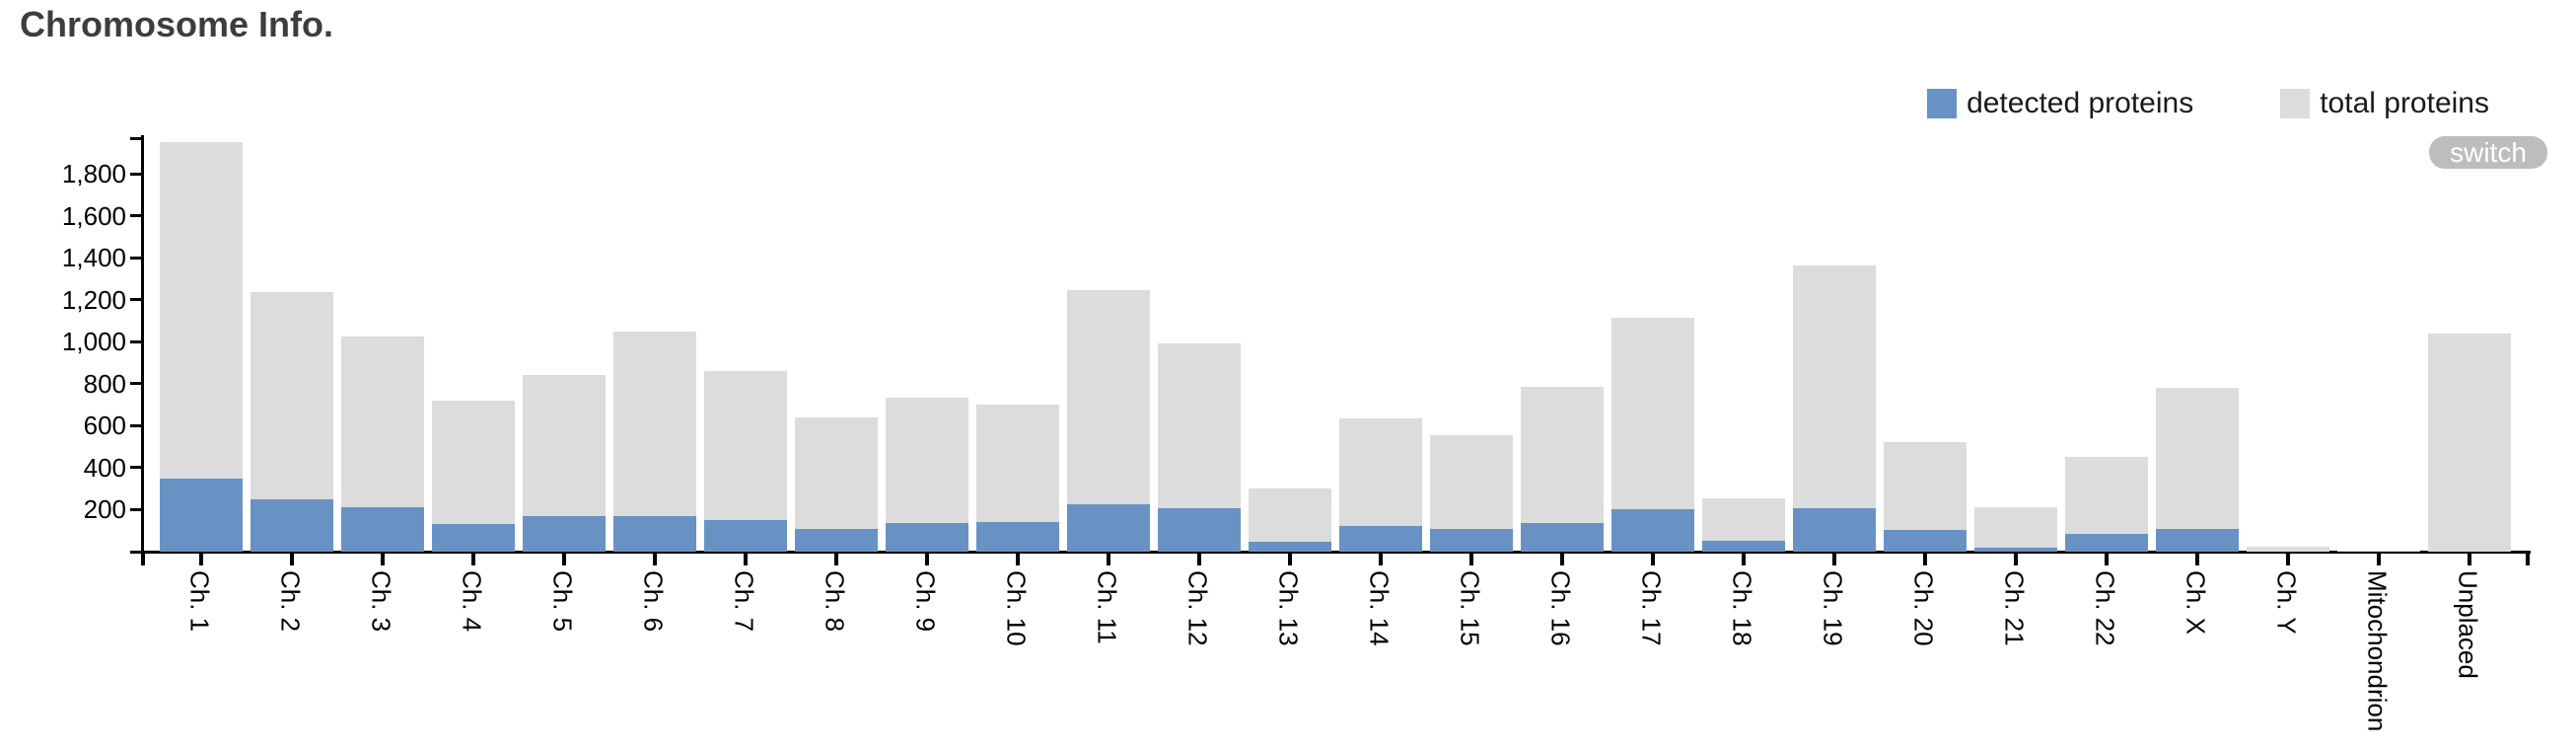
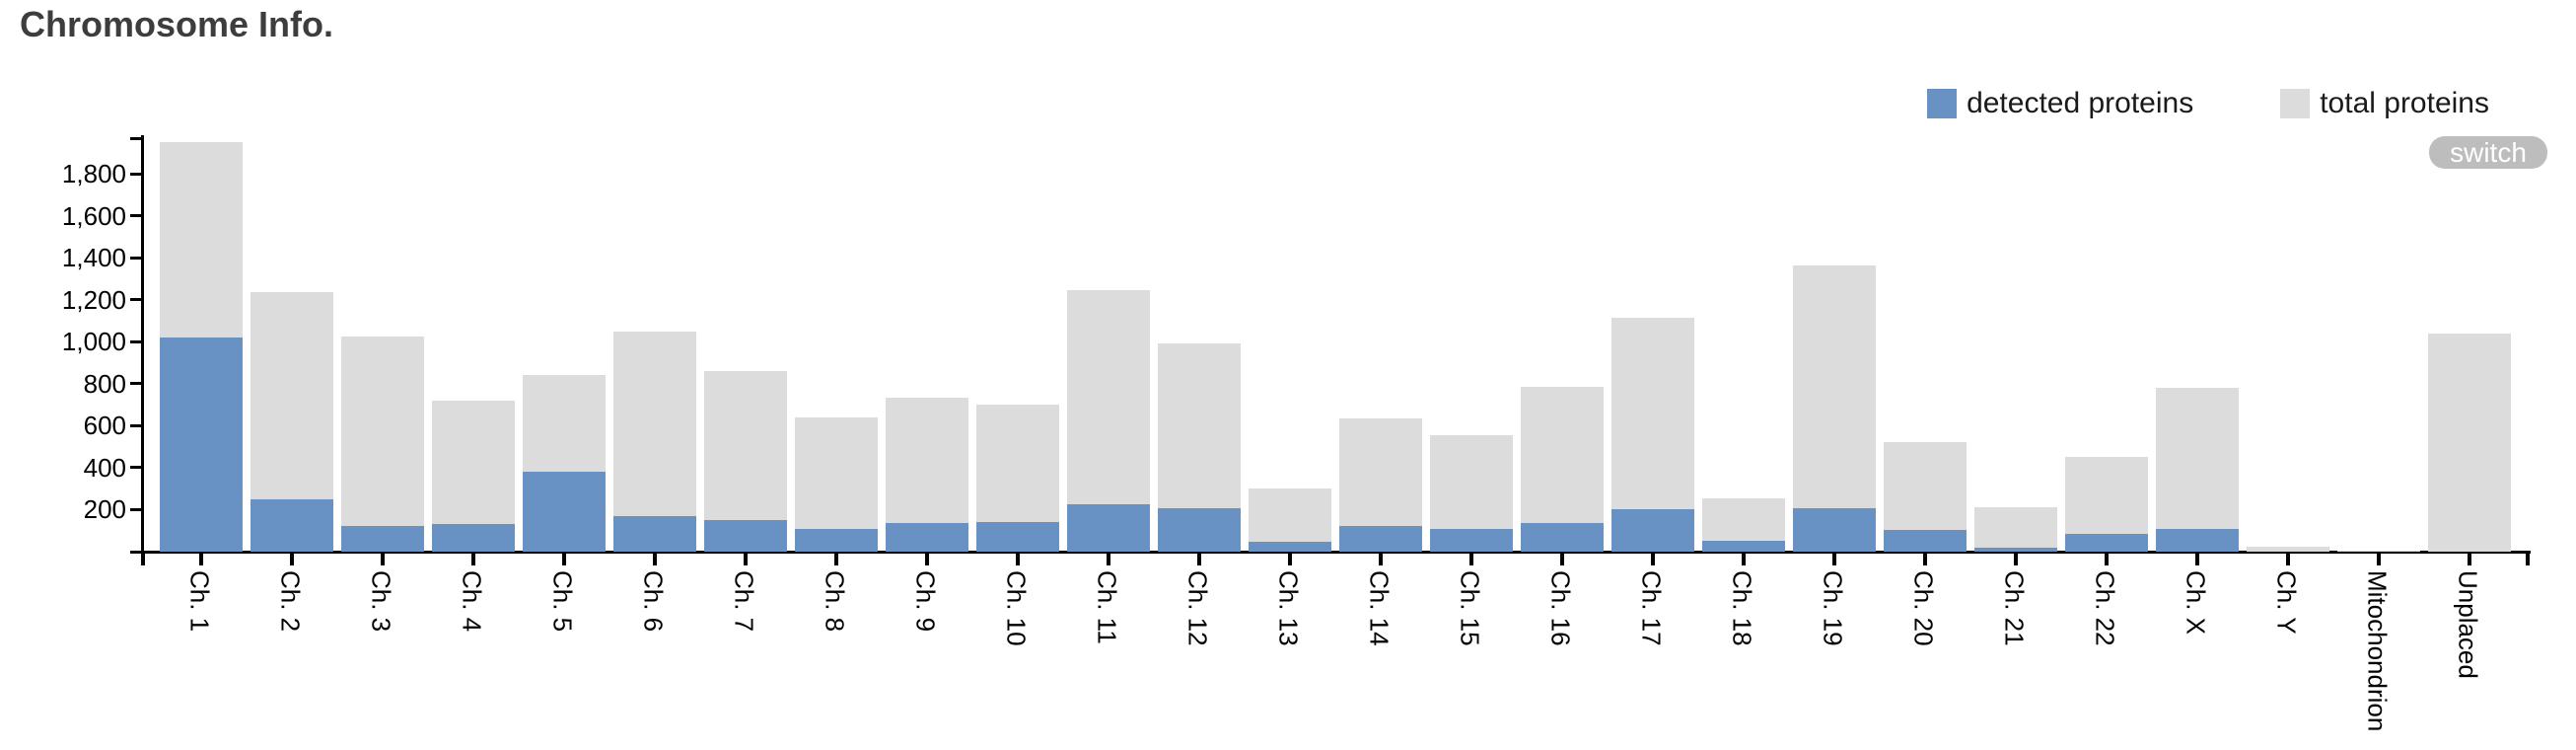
detected proteins/Ch. 1: 350 -> 1020
detected proteins/Ch. 3: 210 -> 120
detected proteins/Ch. 5: 170 -> 380
